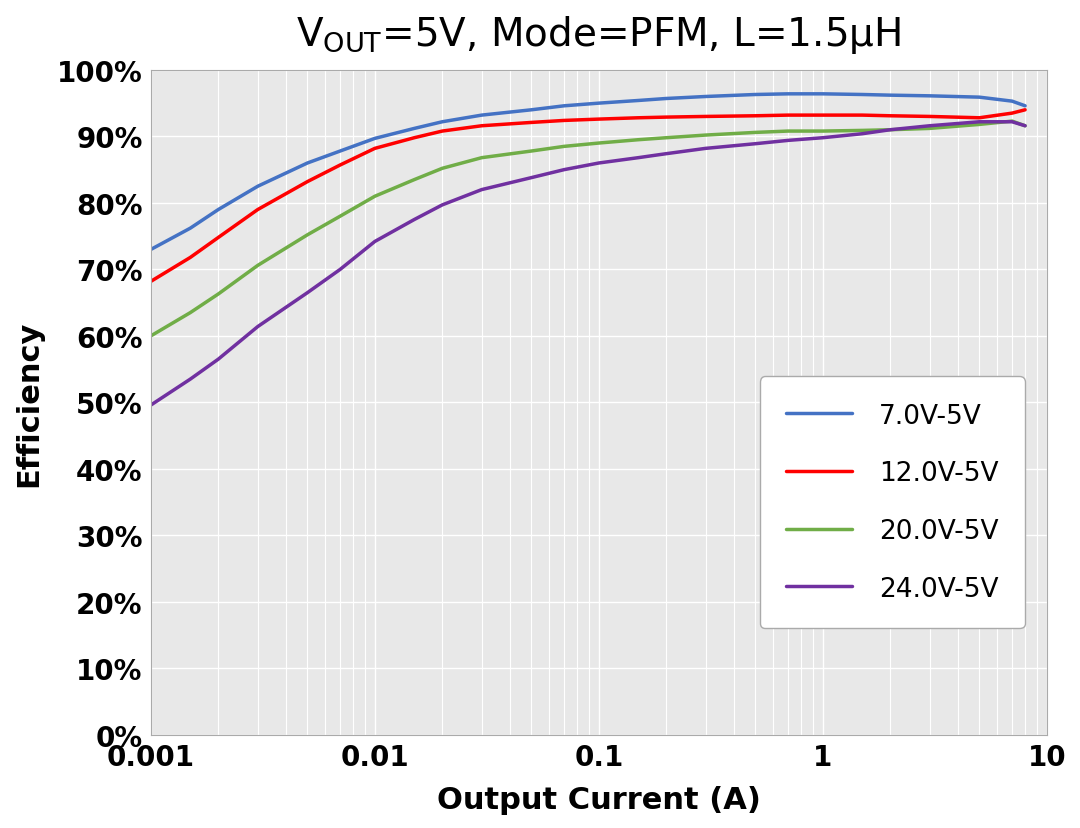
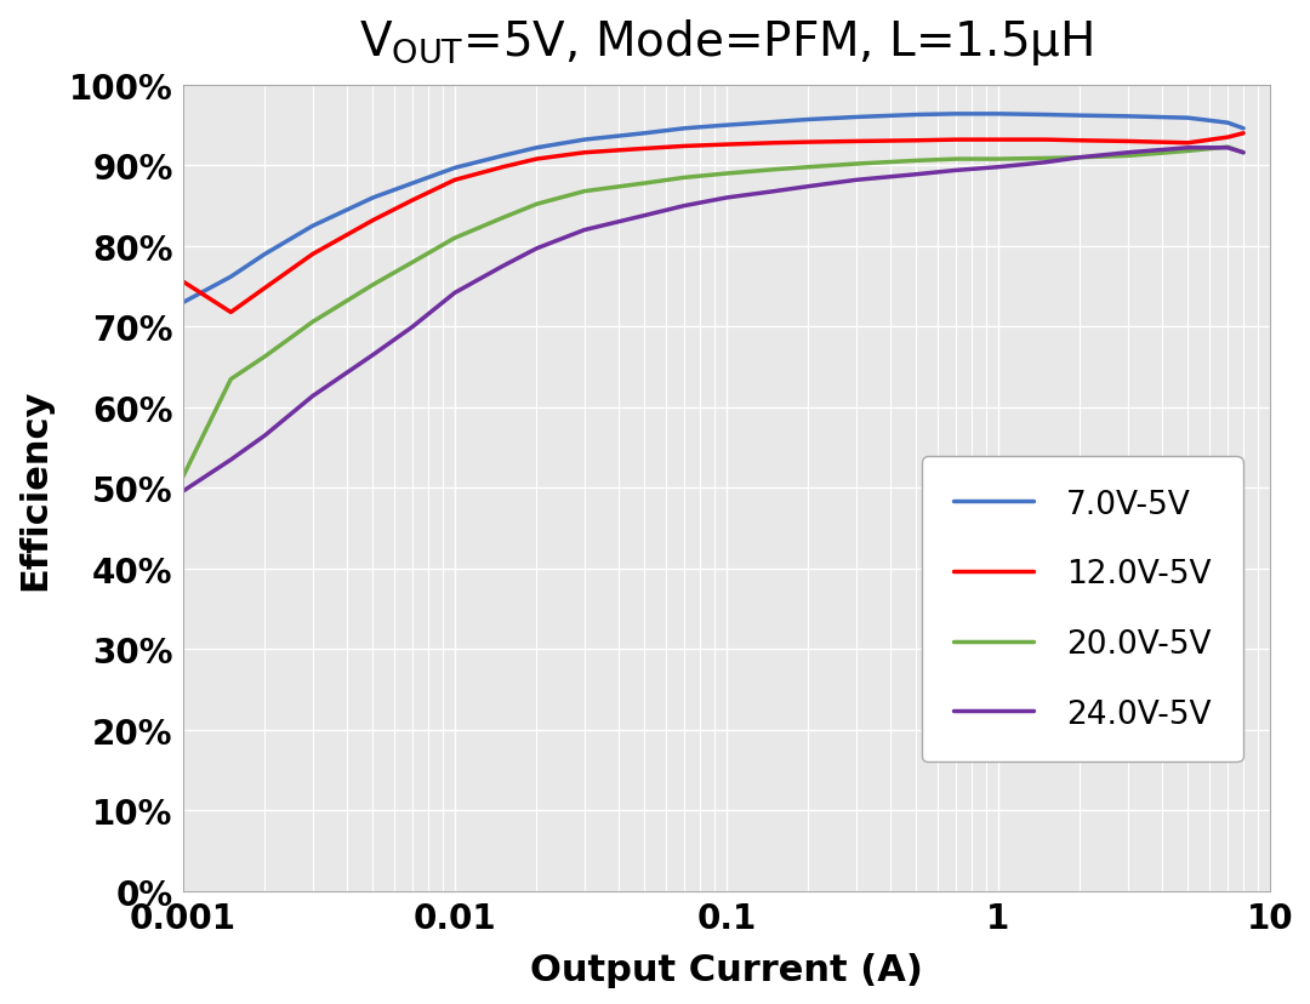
12.0V-5V/0.001: 68.2% -> 75.6%
20.0V-5V/0.001: 60.0% -> 51.4%
